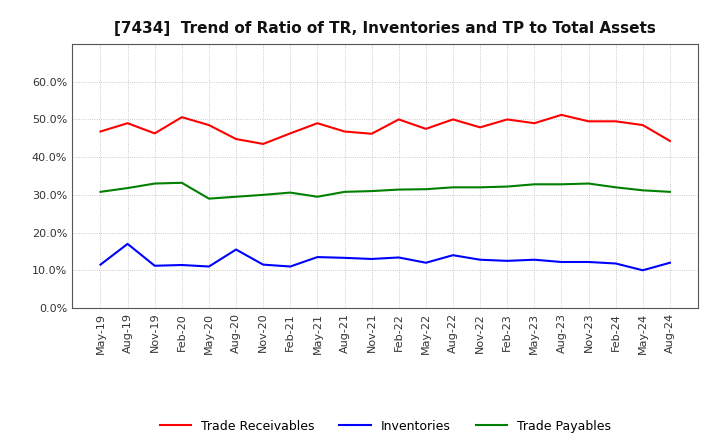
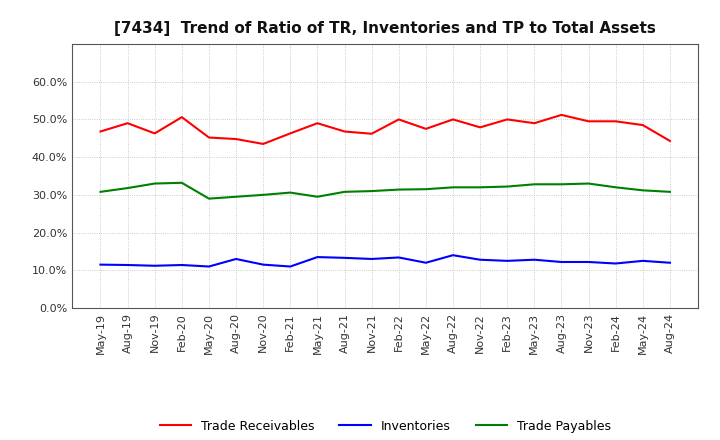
Inventories/Aug-19: 17.0% -> 11.4%
Trade Receivables/May-20: 48.5% -> 45.2%
Inventories/Aug-20: 15.5% -> 13.0%
Inventories/May-24: 10.0% -> 12.5%
